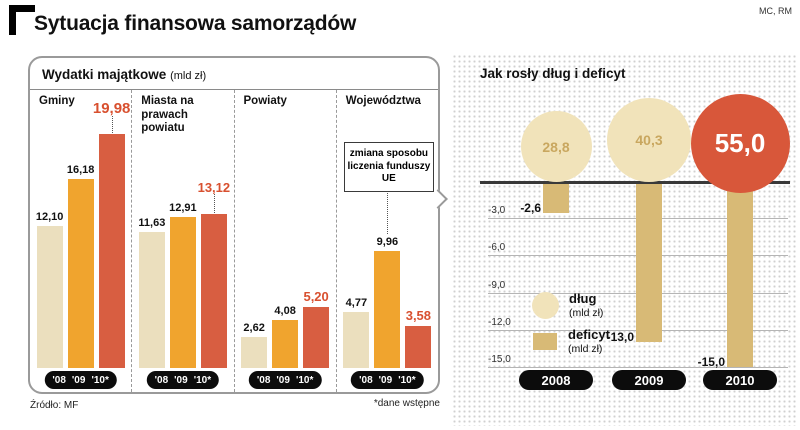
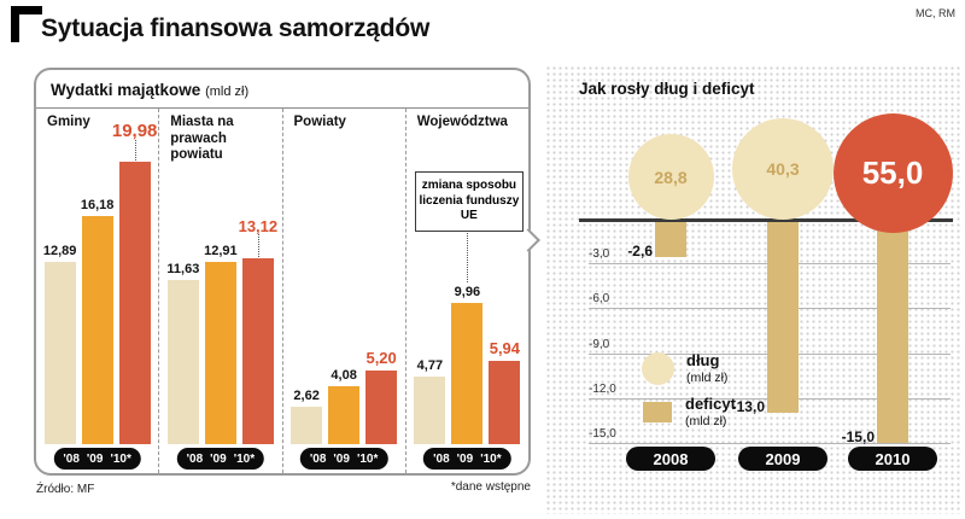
Wydatki majątkowe (mld zł)/Gminy/'08: 12,10 -> 12,89
Wydatki majątkowe (mld zł)/Województwa/'10*: 3,58 -> 5,94
